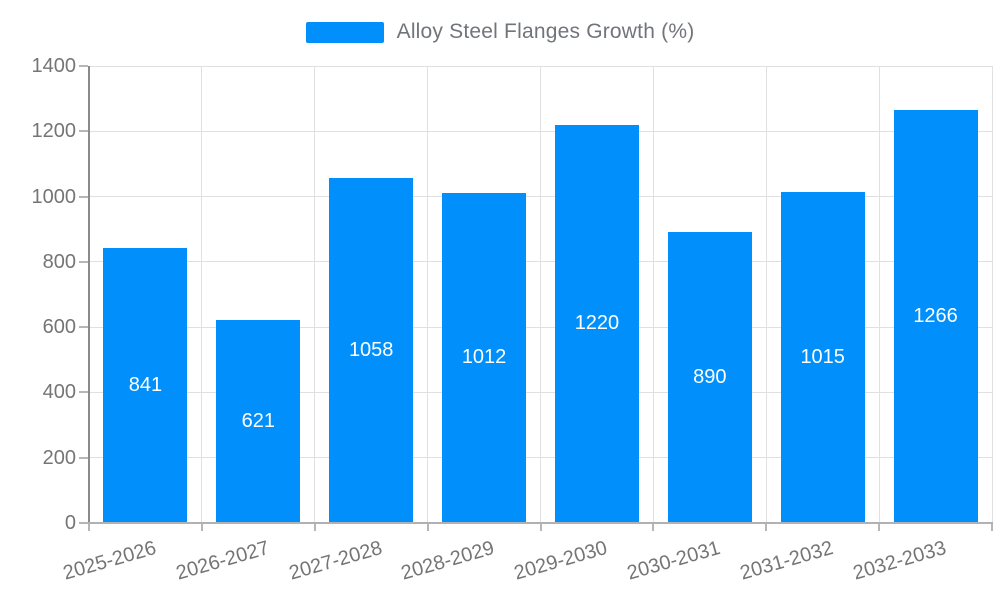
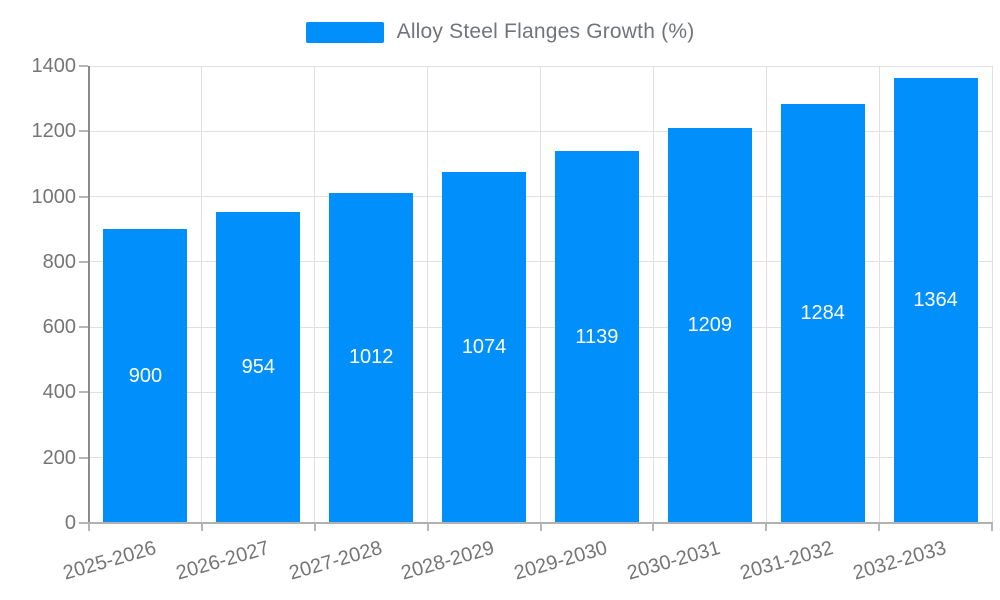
2025-2026: 841 -> 900
2026-2027: 621 -> 954
2027-2028: 1058 -> 1012
2028-2029: 1012 -> 1074
2029-2030: 1220 -> 1139
2030-2031: 890 -> 1209
2031-2032: 1015 -> 1284
2032-2033: 1266 -> 1364
